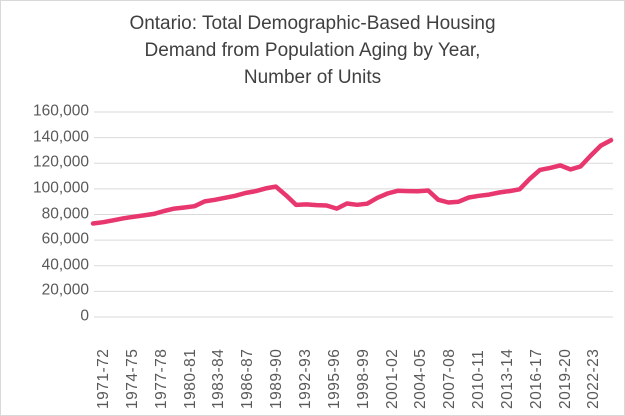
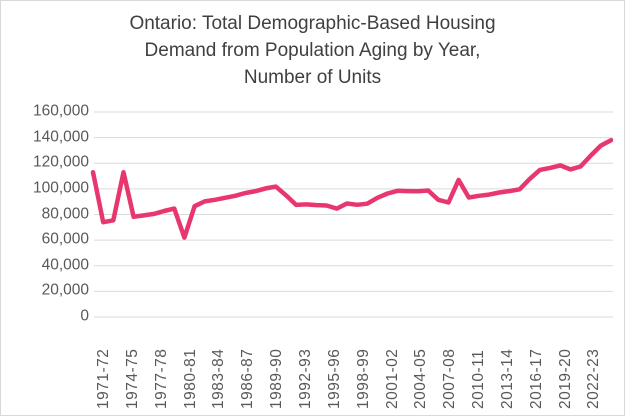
1971-72: 73000 -> 113000
1974-75: 77000 -> 113000
1980-81: 86000 -> 62000
2007-08: 90000 -> 107000
